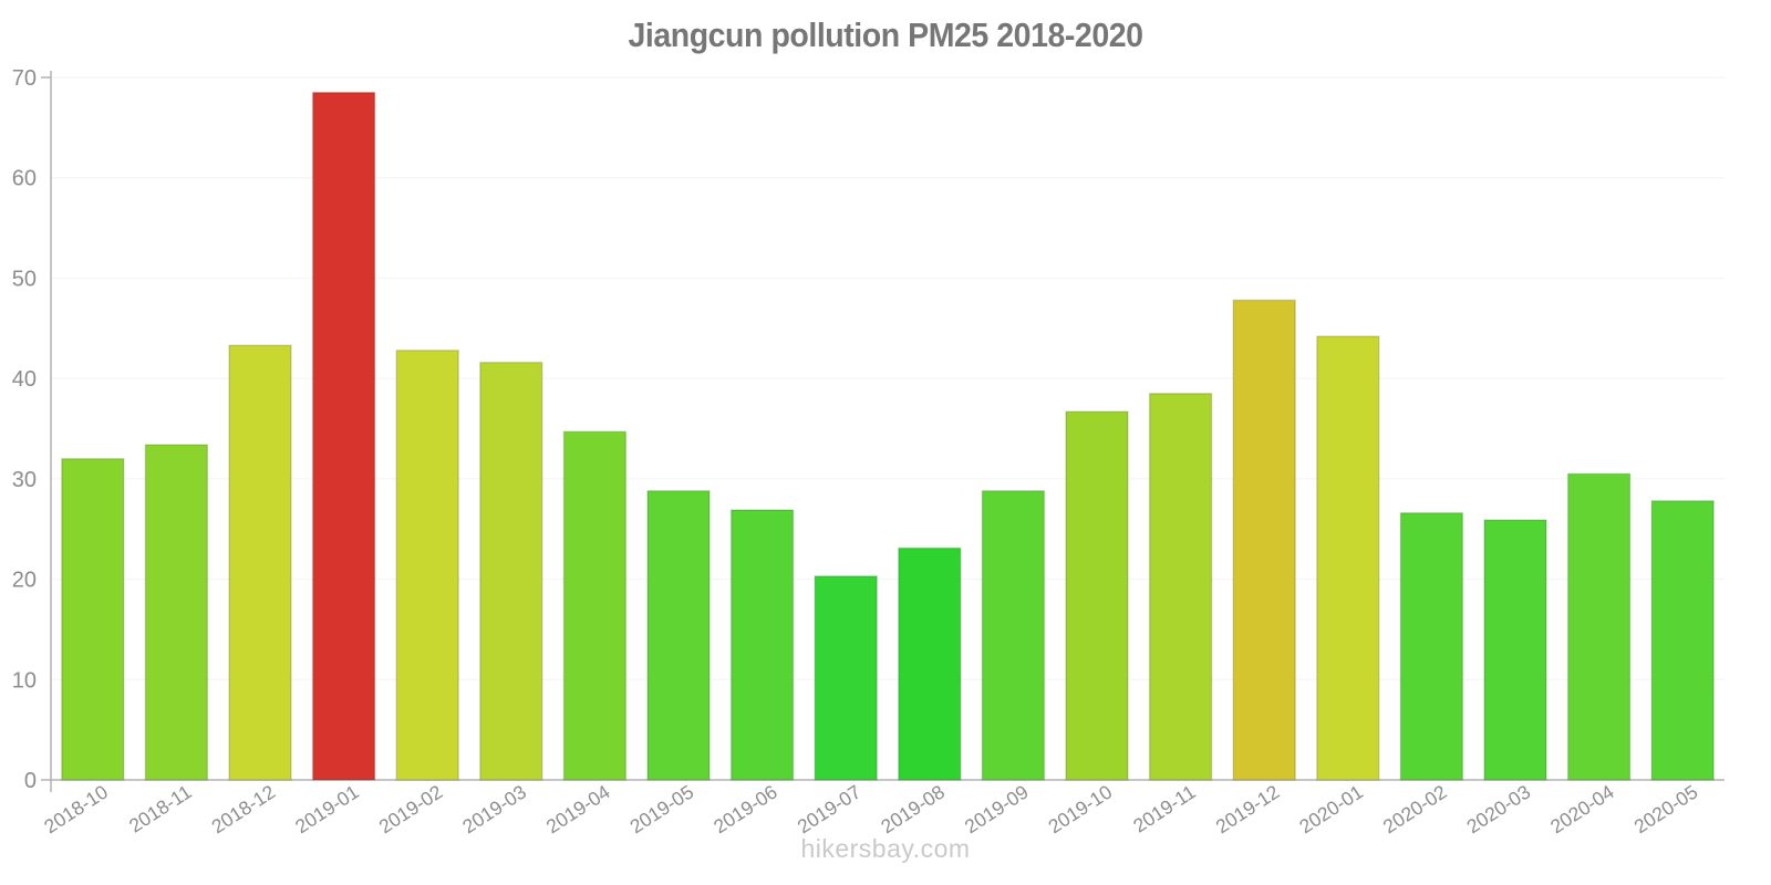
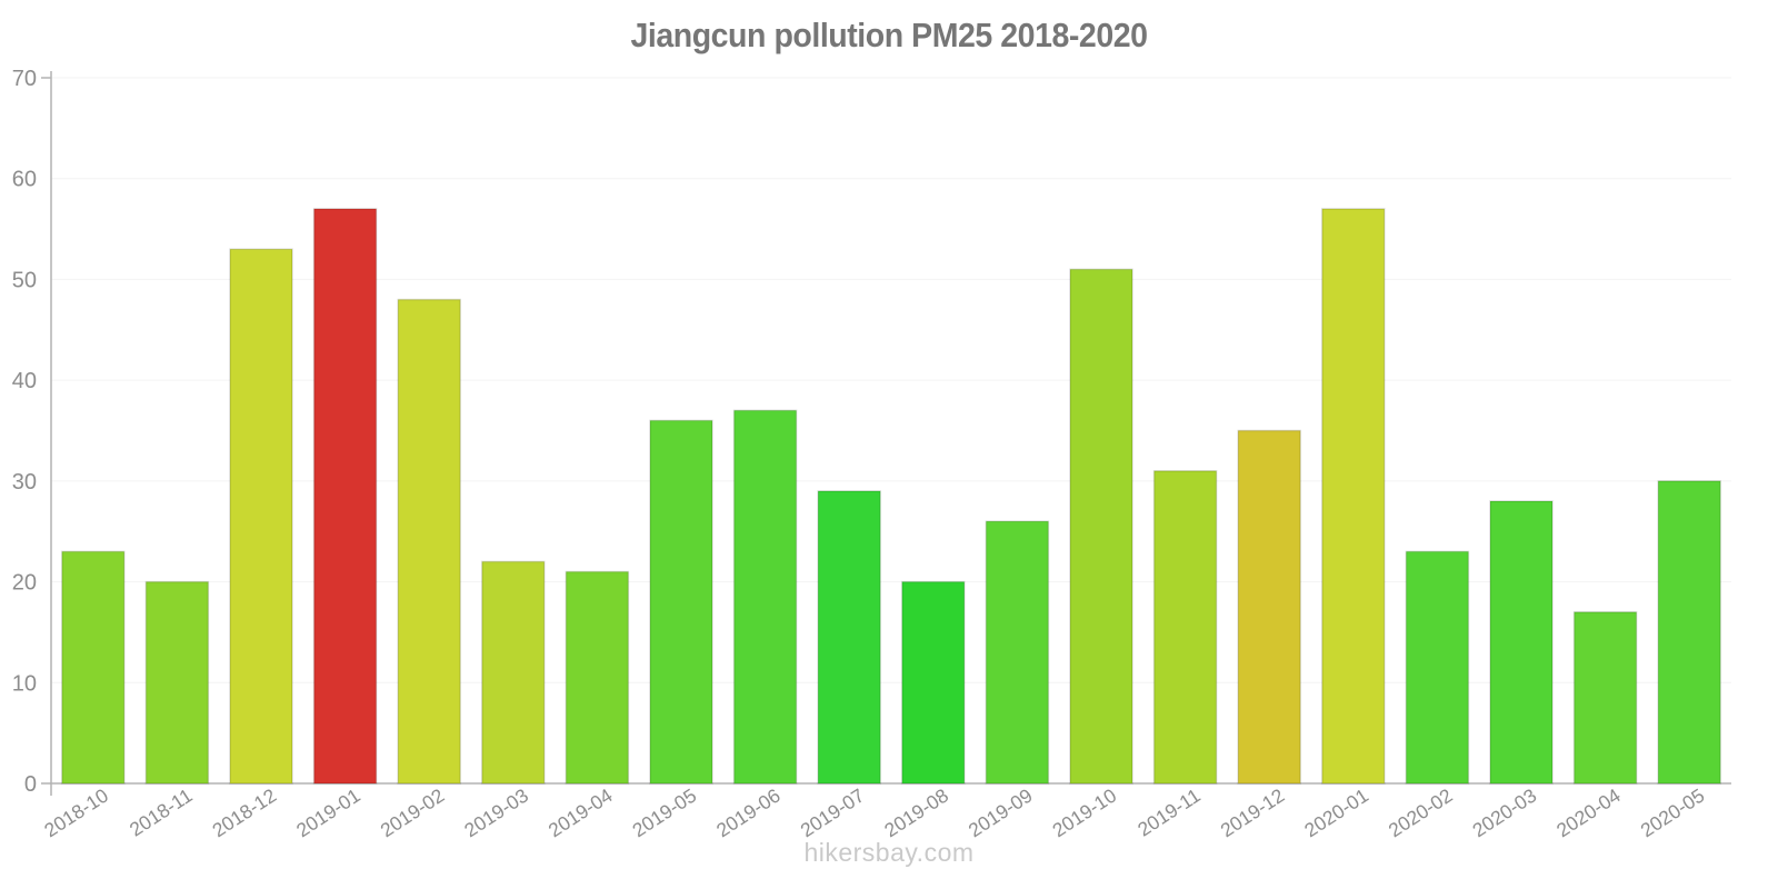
2018-10: 32 -> 23
2018-11: 33 -> 20
2018-12: 43 -> 53
2019-01: 68 -> 57
2019-02: 43 -> 48
2019-03: 42 -> 22
2019-04: 35 -> 21
2019-05: 29 -> 36
2019-06: 27 -> 37
2019-07: 20 -> 29
2019-08: 23 -> 20
2019-09: 29 -> 26
2019-10: 37 -> 51
2019-11: 38 -> 31
2019-12: 48 -> 35
2020-01: 44 -> 57
2020-02: 27 -> 23
2020-03: 26 -> 28
2020-04: 30 -> 17
2020-05: 28 -> 30
